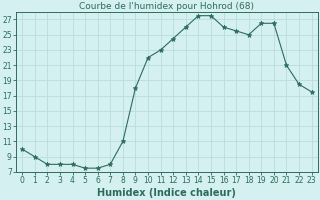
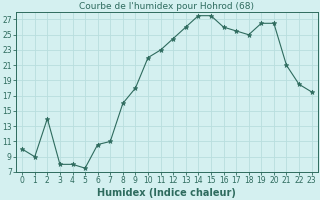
2: 8.0 -> 14.0
6: 7.5 -> 10.6
7: 8.0 -> 11.0
8: 11.0 -> 16.0
